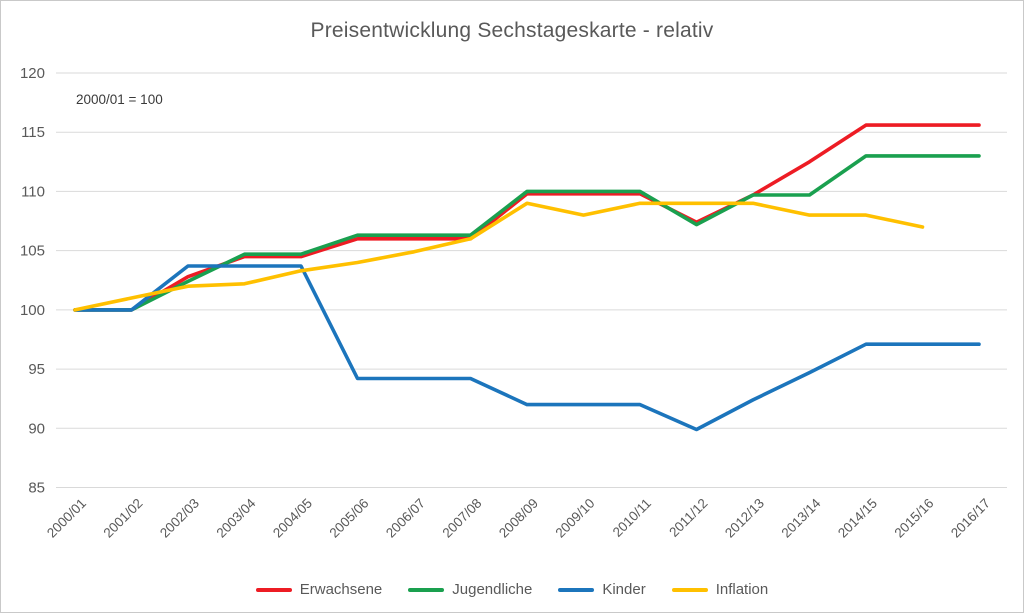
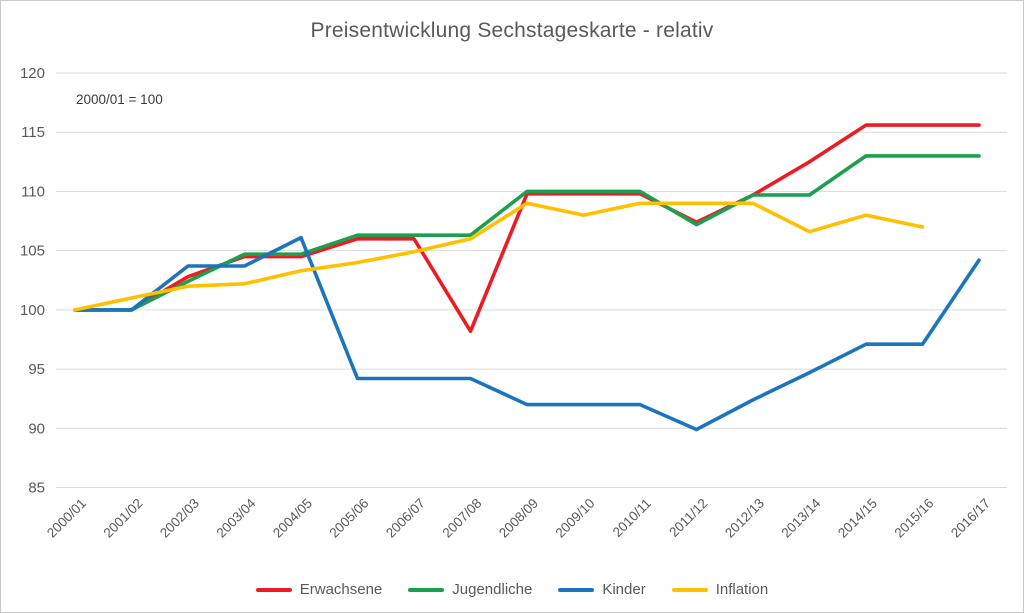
Kinder/2004/05: 103.7 -> 106.1
Erwachsene/2007/08: 106.0 -> 98.2
Inflation/2013/14: 108.0 -> 106.6
Kinder/2016/17: 97.1 -> 104.2
